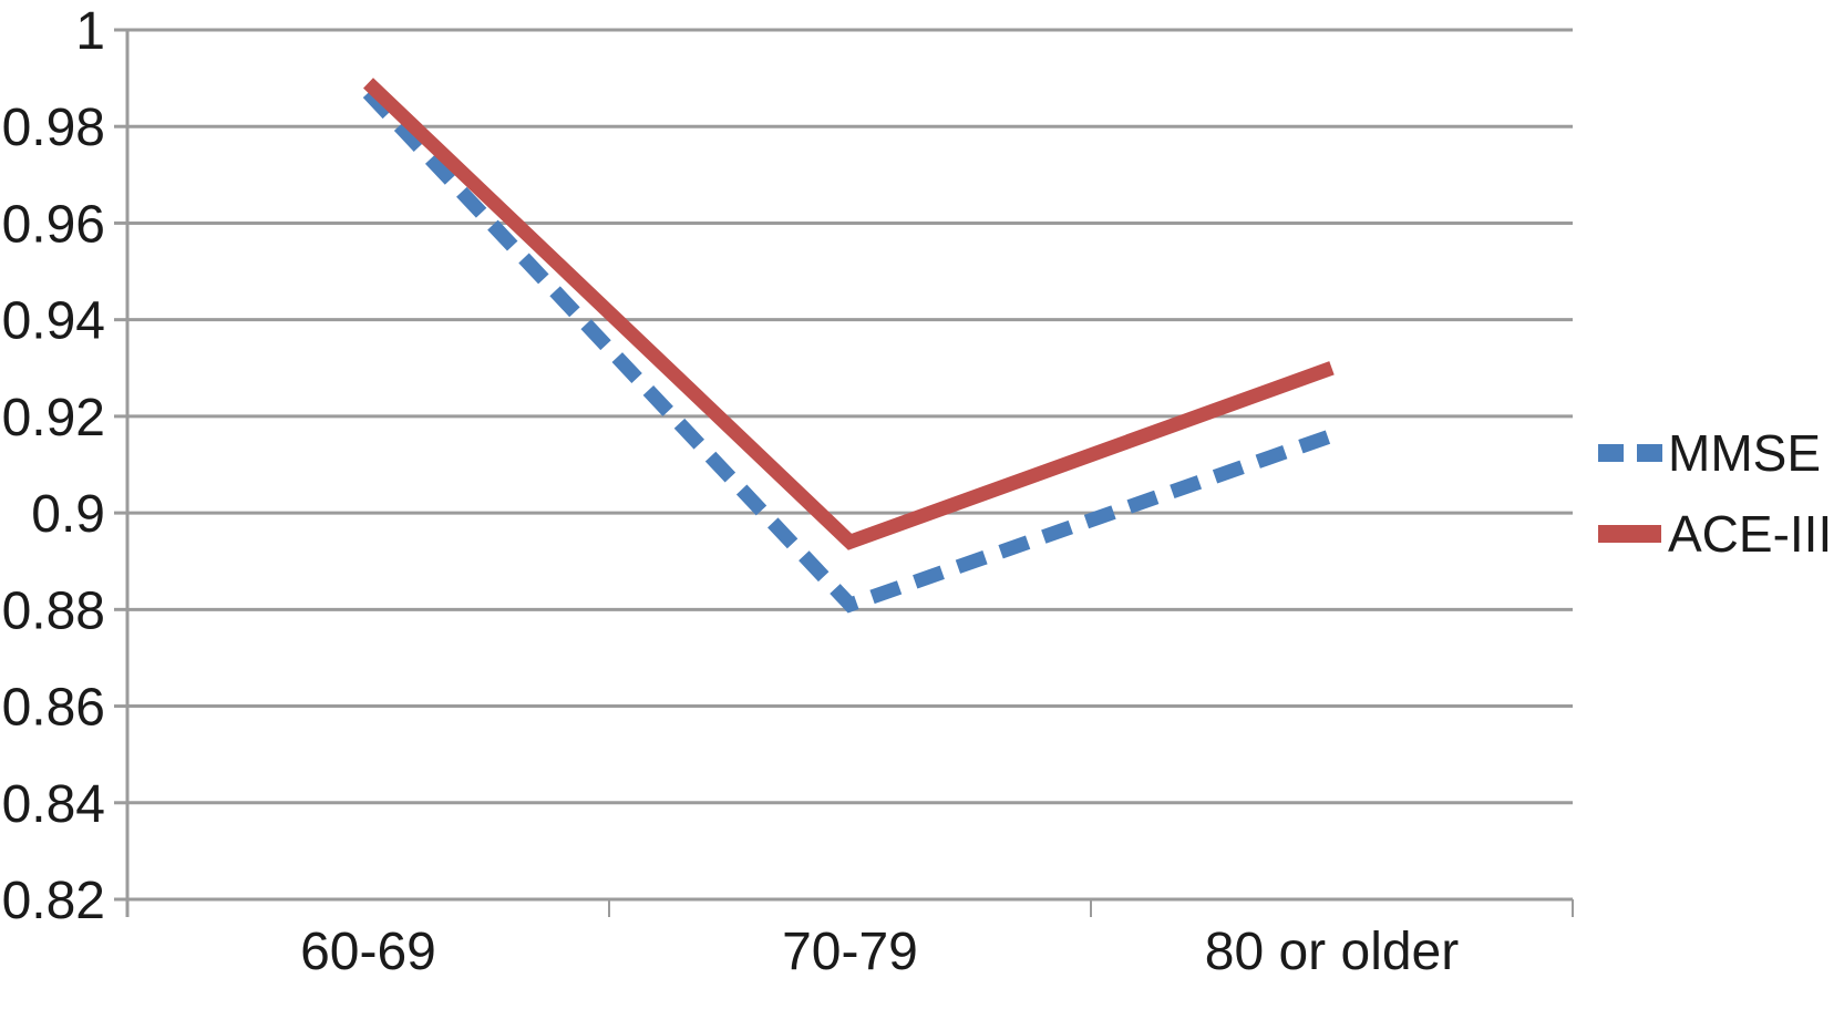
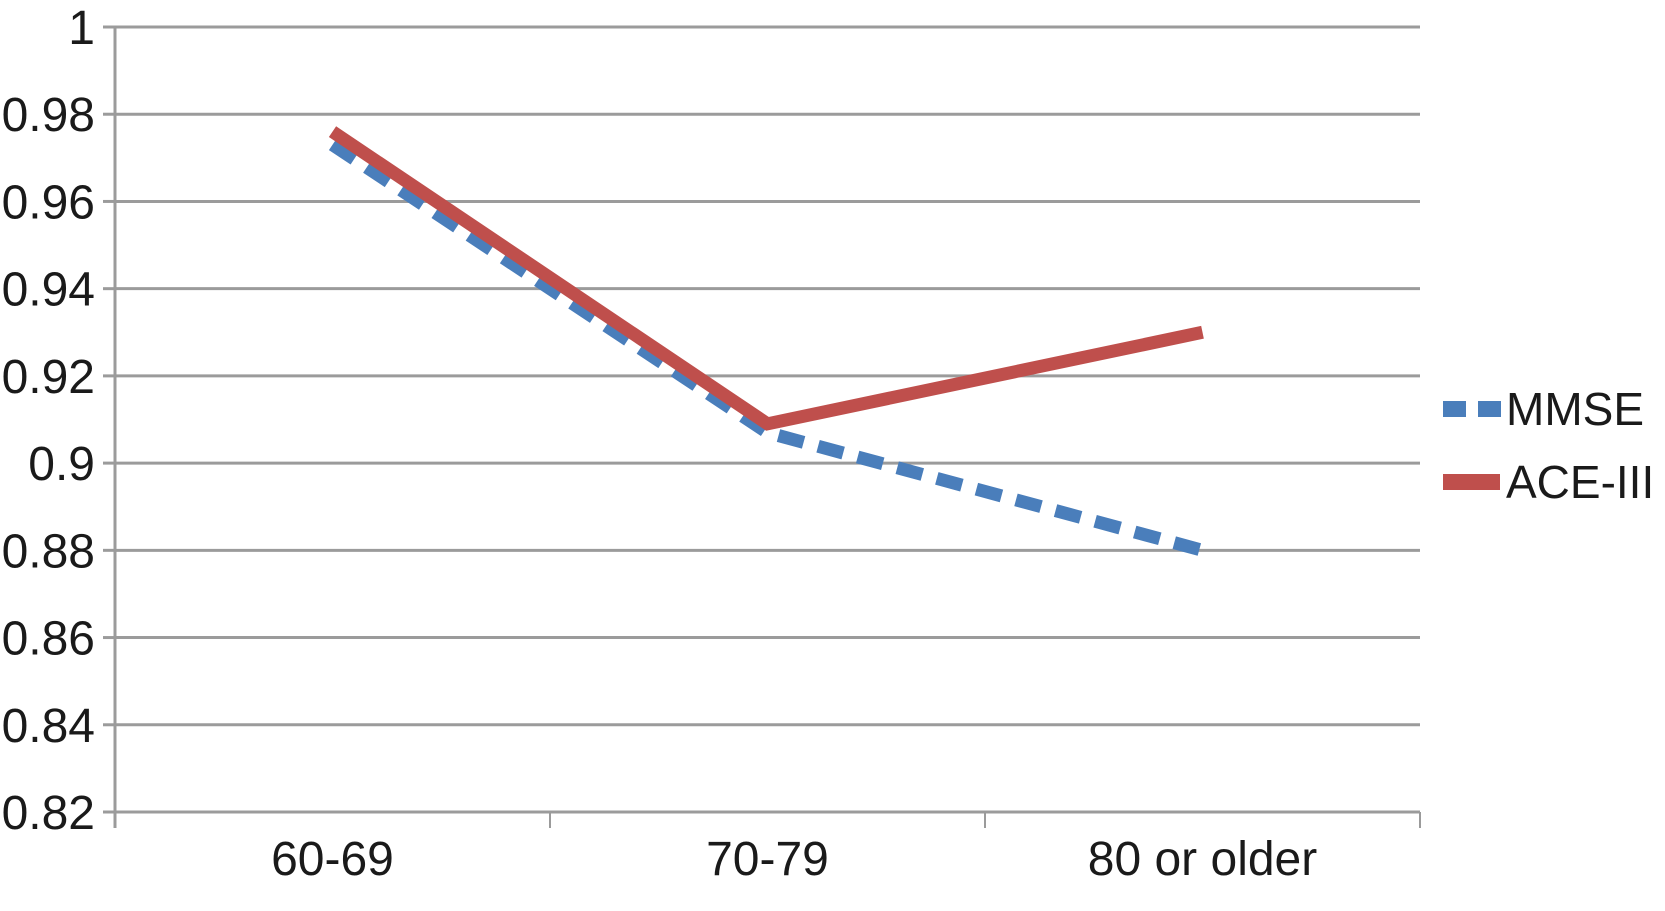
MMSE/60-69: 0.987 -> 0.973
ACE-III/60-69: 0.989 -> 0.976
MMSE/70-79: 0.881 -> 0.907
ACE-III/70-79: 0.894 -> 0.909
MMSE/80 or older: 0.916 -> 0.880
